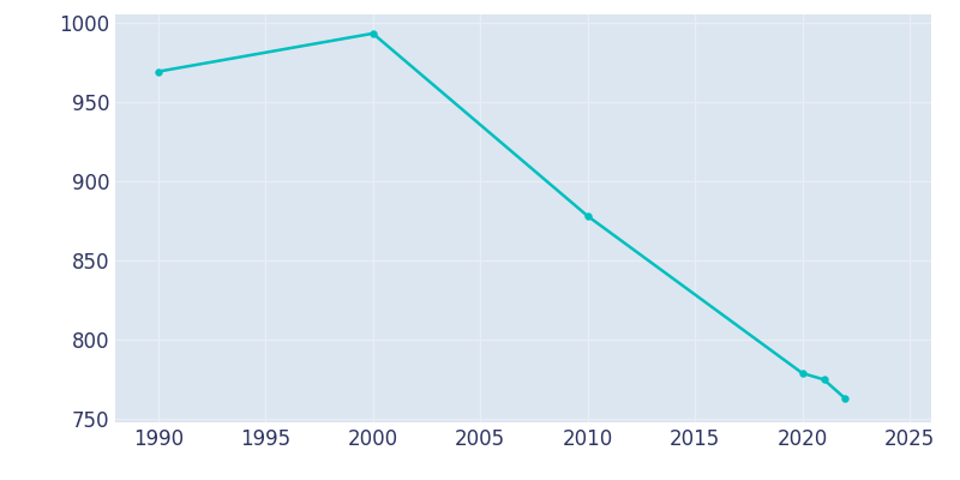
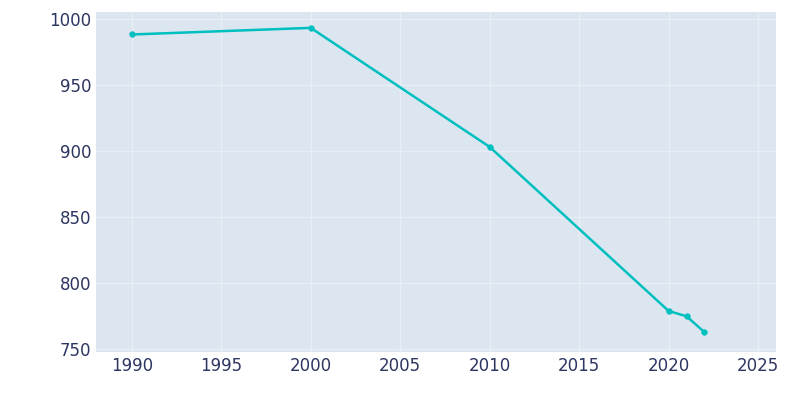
1990: 969 -> 988
2010: 878 -> 903
